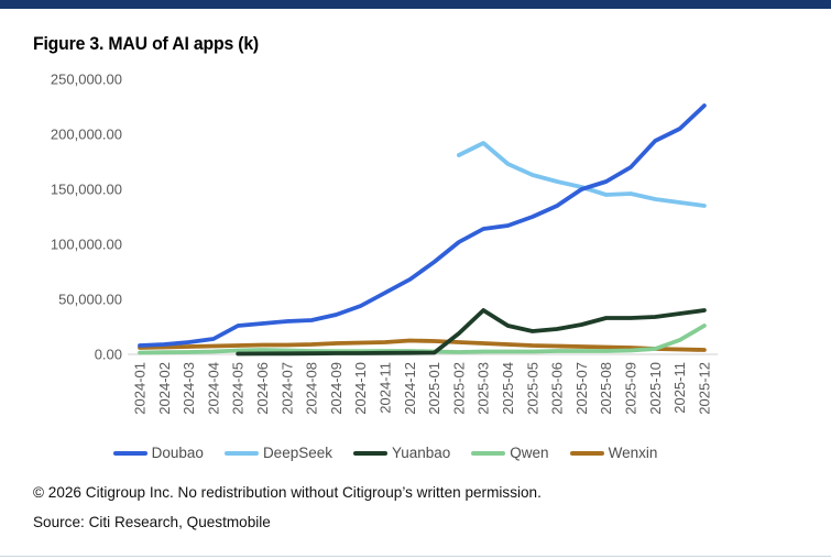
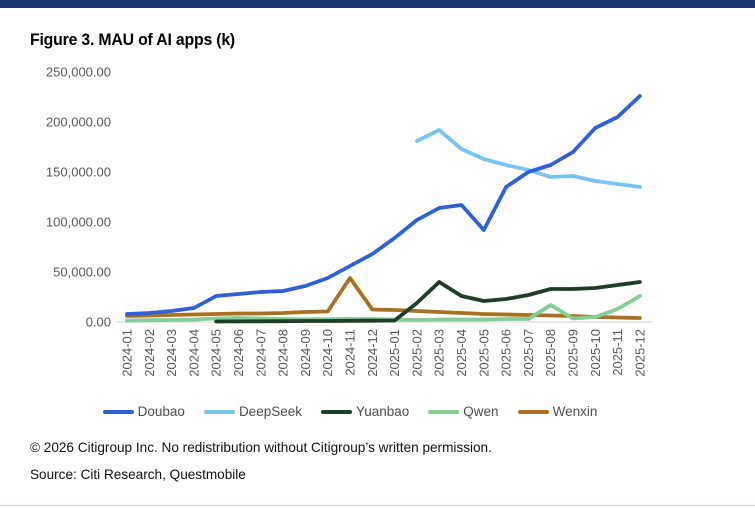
Wenxin/2024-11: 11000 -> 44000
Doubao/2025-05: 125000 -> 92000
Qwen/2025-08: 3000 -> 17000
